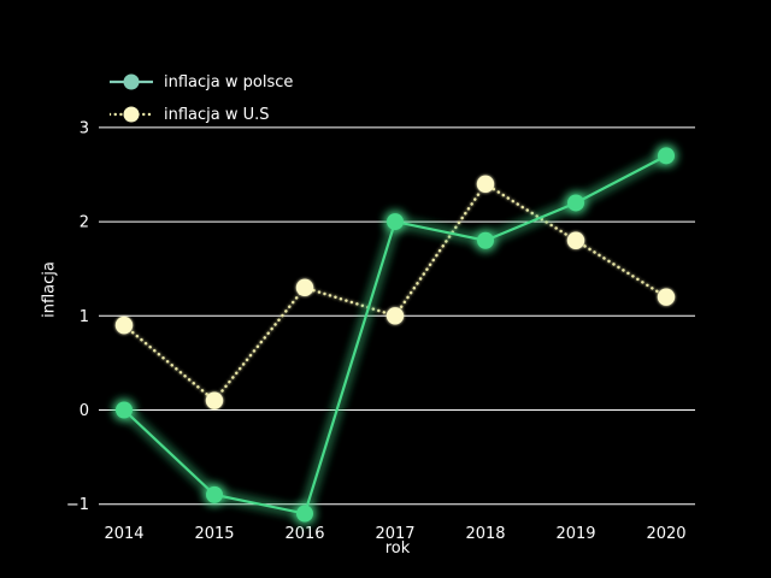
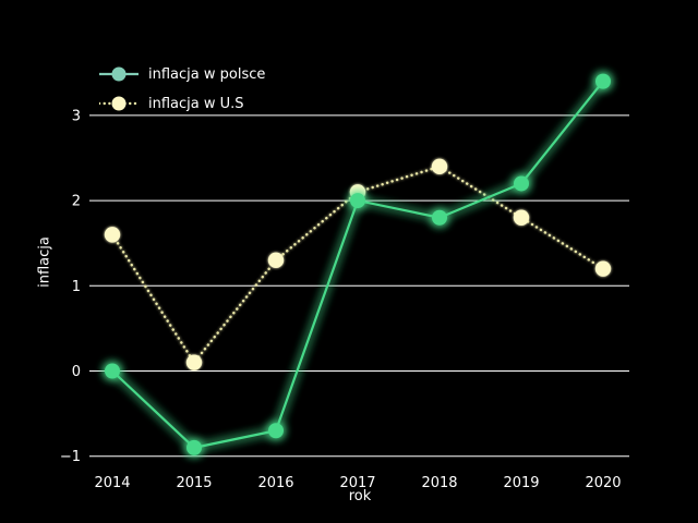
inflacja w U.S/2014: 0.9 -> 1.6
inflacja w polsce/2016: -1.1 -> -0.7
inflacja w U.S/2017: 1.0 -> 2.1
inflacja w polsce/2020: 2.7 -> 3.4
